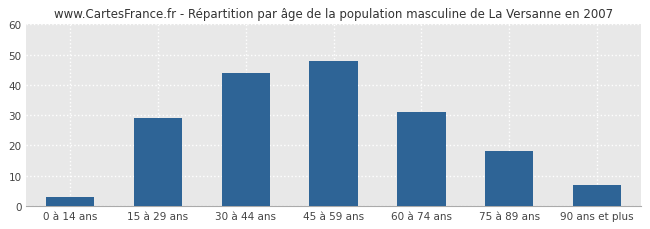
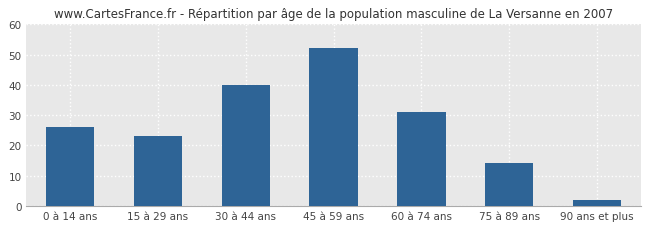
0 à 14 ans: 3 -> 26
15 à 29 ans: 29 -> 23
30 à 44 ans: 44 -> 40
45 à 59 ans: 48 -> 52
75 à 89 ans: 18 -> 14
90 ans et plus: 7 -> 2
